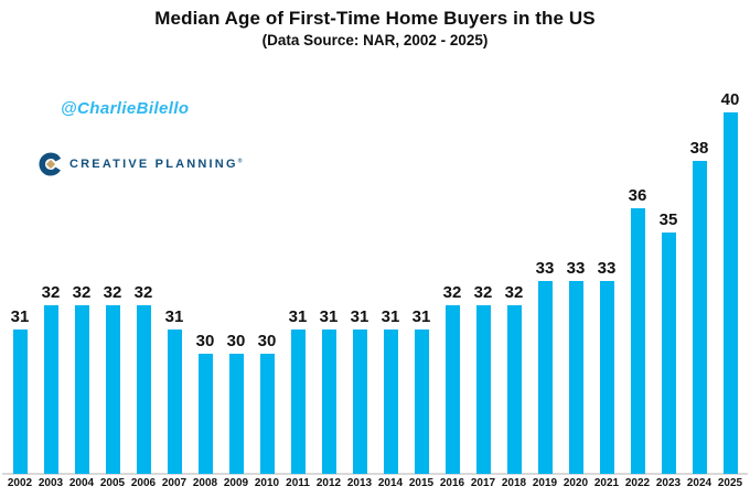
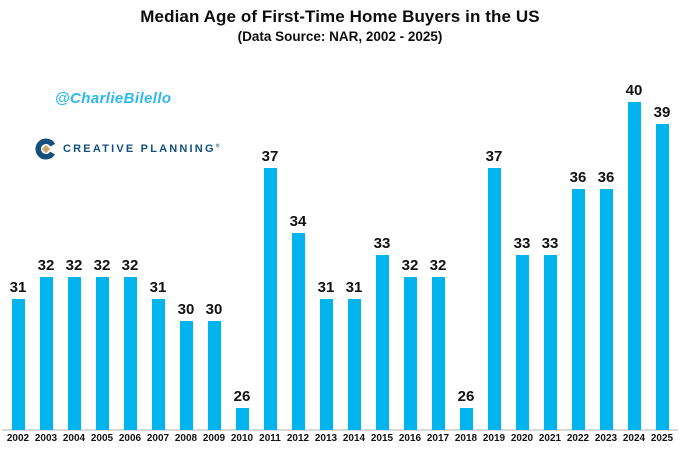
2010: 30 -> 26
2011: 31 -> 37
2012: 31 -> 34
2015: 31 -> 33
2018: 32 -> 26
2019: 33 -> 37
2023: 35 -> 36
2024: 38 -> 40
2025: 40 -> 39
